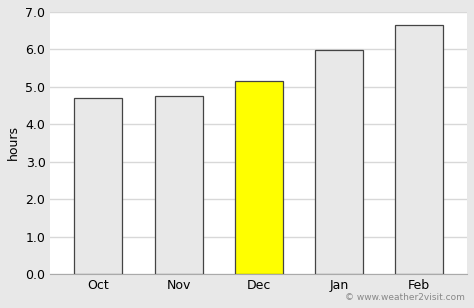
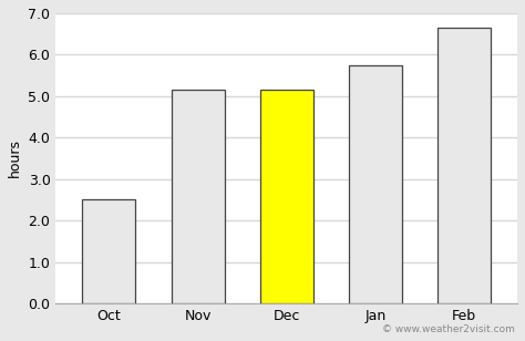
Oct: 4.70 -> 2.50
Nov: 4.75 -> 5.15
Jan: 5.98 -> 5.75
